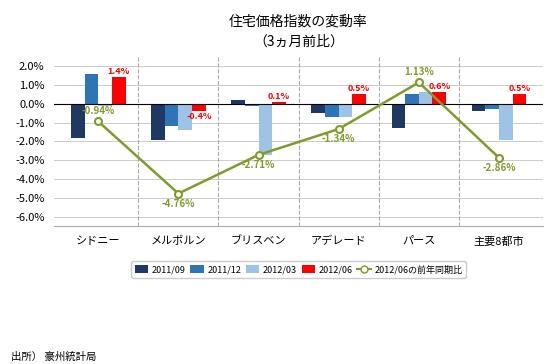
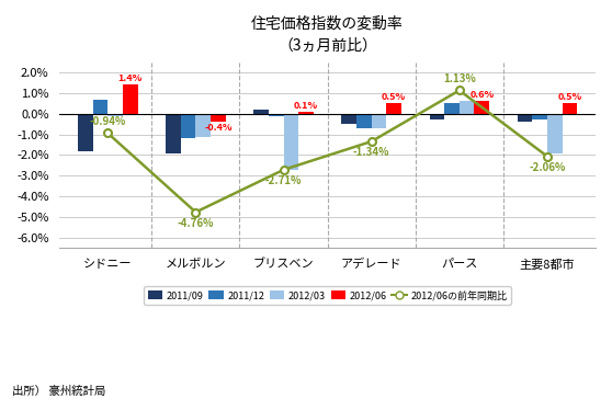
2011/12/シドニー: 1.6% -> 0.7%
2012/03/メルボルン: -1.4% -> -1.1%
2011/09/パース: -1.3% -> -0.3%
2012/06の前年同期比/主要8都市: -2.86% -> -2.06%
